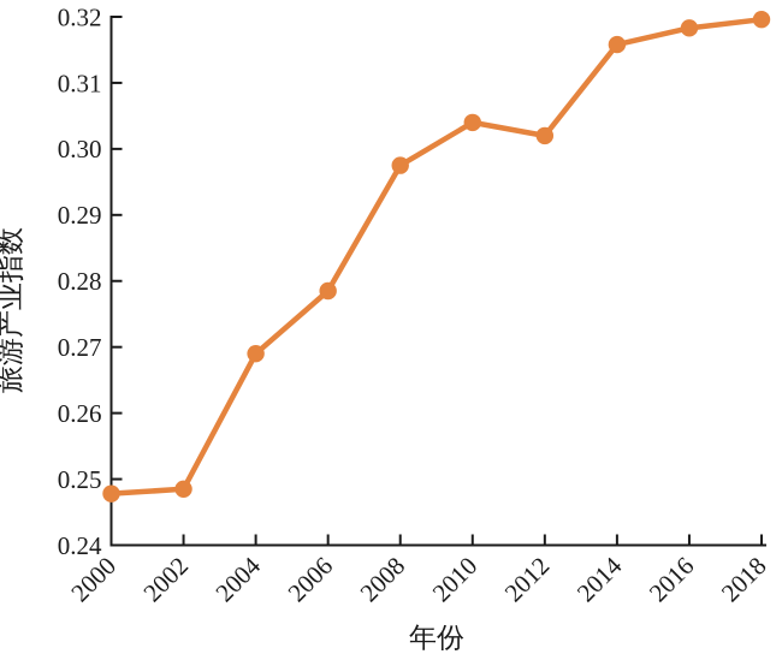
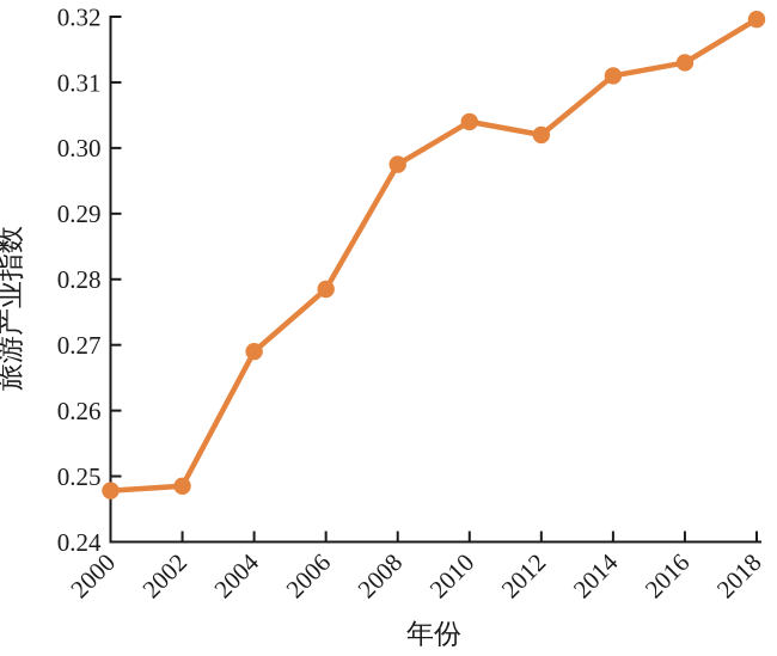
2014: 0.316 -> 0.311
2016: 0.318 -> 0.313
